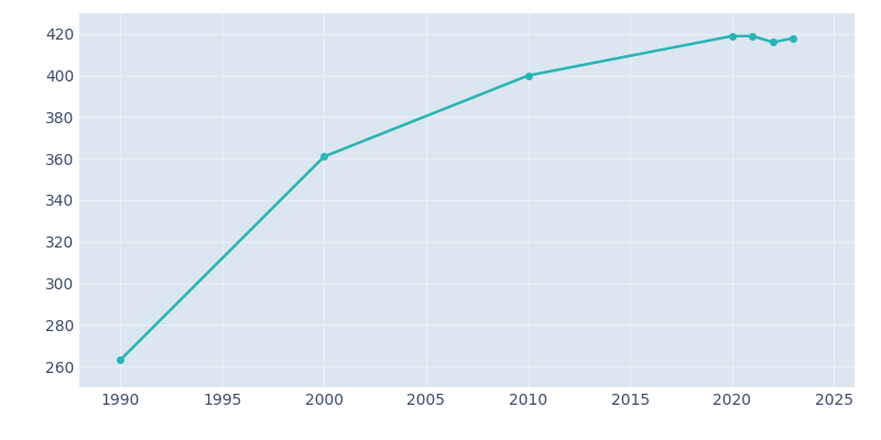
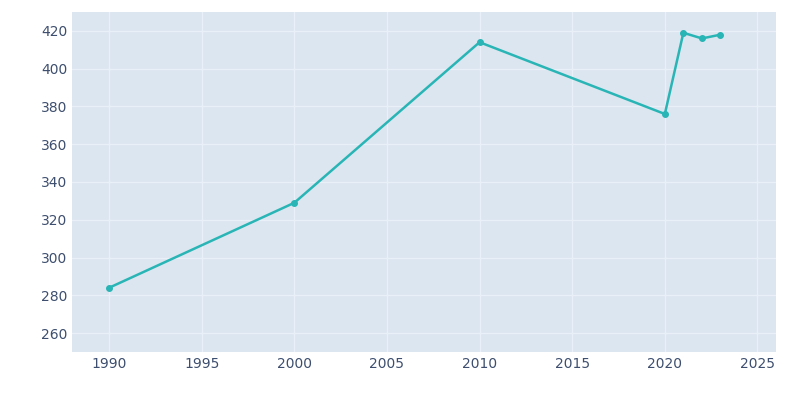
1990: 263 -> 284
2000: 361 -> 329
2010: 400 -> 414
2020: 419 -> 376
